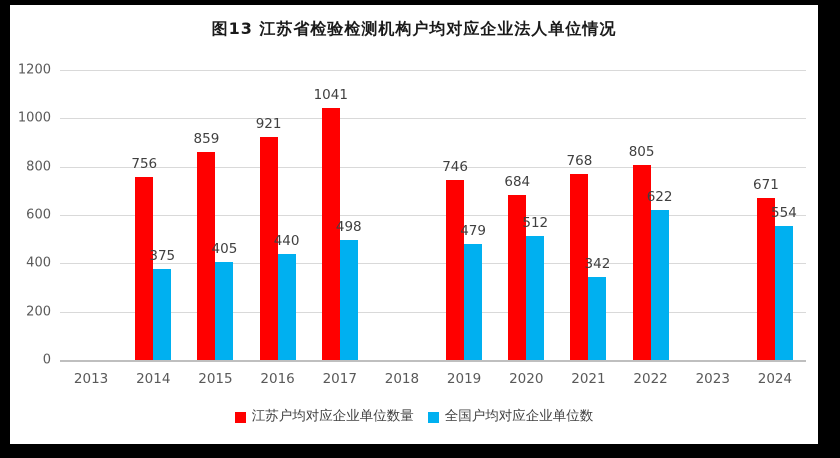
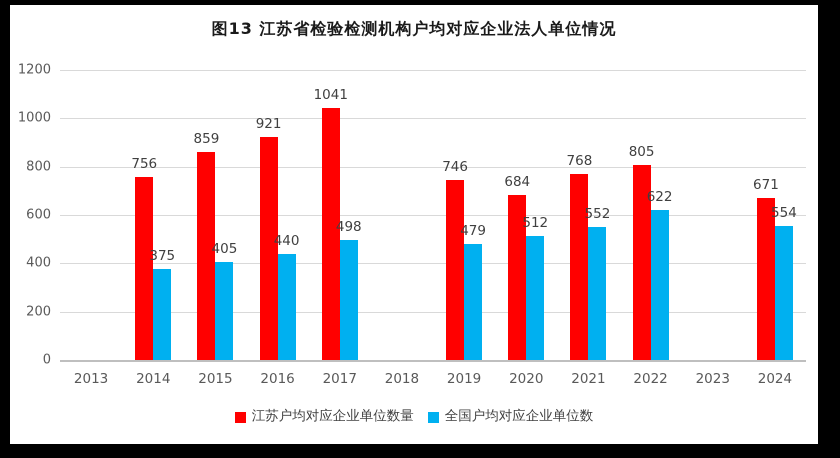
全国户均对应企业单位数/2021: 342 -> 552
